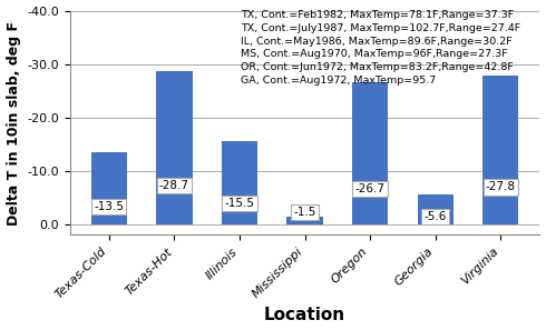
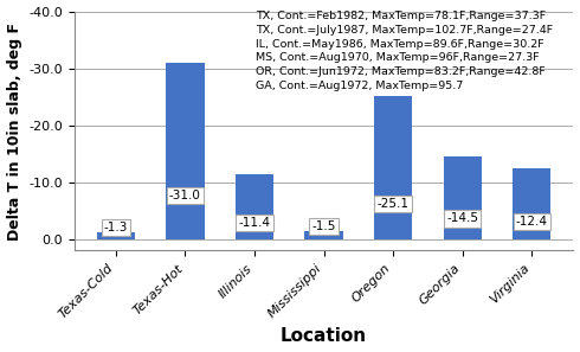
Texas-Cold: -13.5 -> -1.3
Texas-Hot: -28.7 -> -31.0
Illinois: -15.5 -> -11.4
Oregon: -26.7 -> -25.1
Georgia: -5.6 -> -14.5
Virginia: -27.8 -> -12.4
